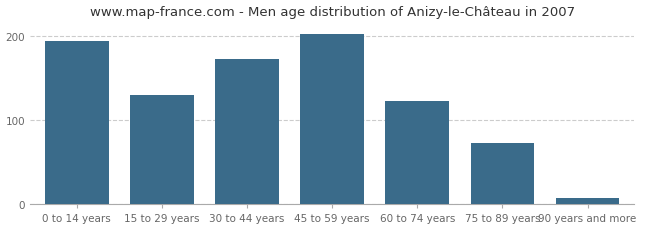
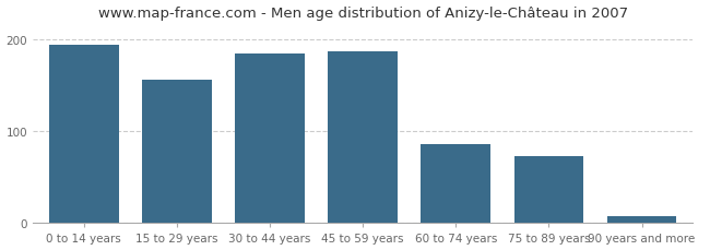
15 to 29 years: 130 -> 156
30 to 44 years: 172 -> 184
45 to 59 years: 202 -> 186
60 to 74 years: 122 -> 86
